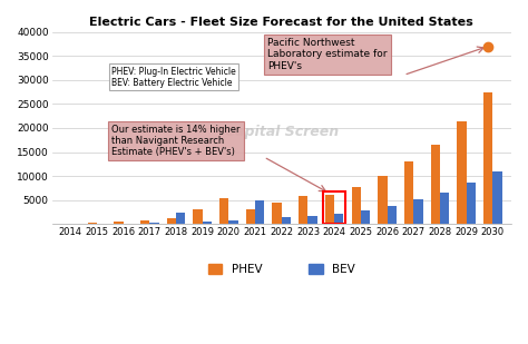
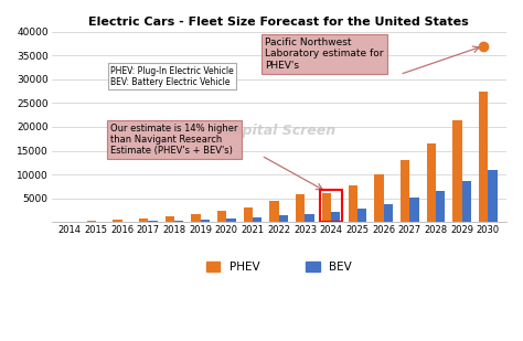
BEV/2018: 2500 -> 400
PHEV/2019: 3000 -> 1700
PHEV/2020: 5500 -> 2400
BEV/2021: 5000 -> 1000
